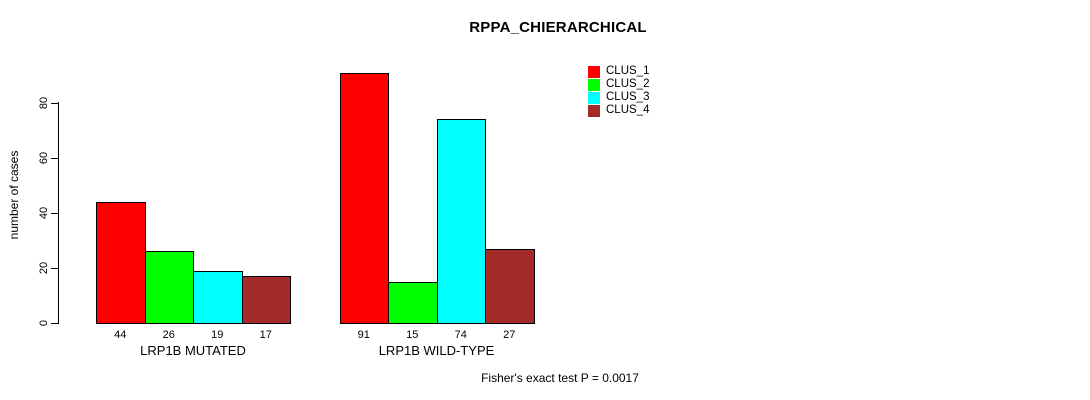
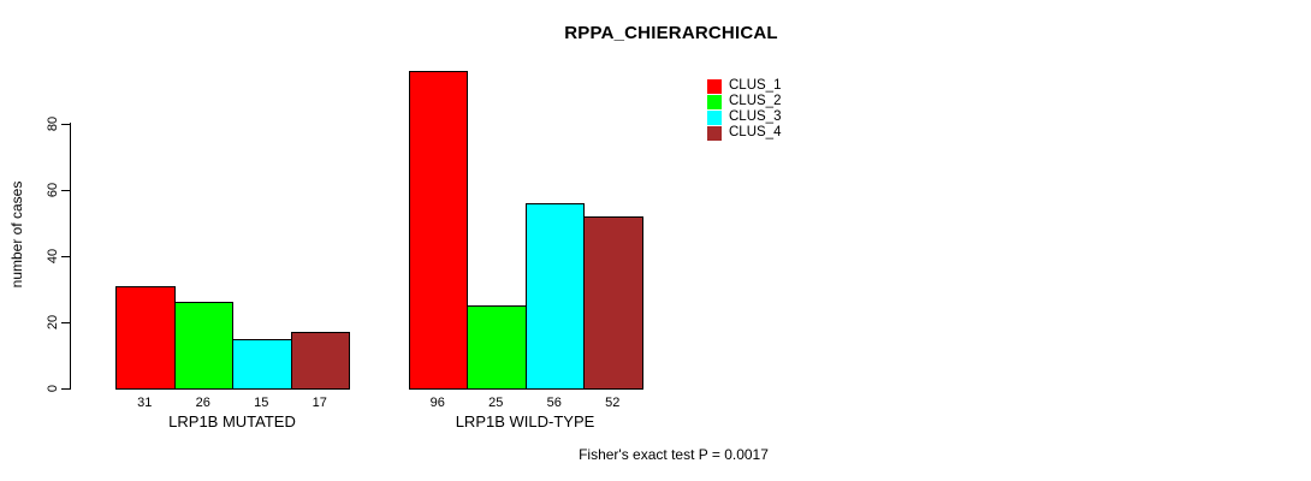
CLUS_1/LRP1B MUTATED: 44 -> 31
CLUS_3/LRP1B MUTATED: 19 -> 15
CLUS_1/LRP1B WILD-TYPE: 91 -> 96
CLUS_2/LRP1B WILD-TYPE: 15 -> 25
CLUS_3/LRP1B WILD-TYPE: 74 -> 56
CLUS_4/LRP1B WILD-TYPE: 27 -> 52
